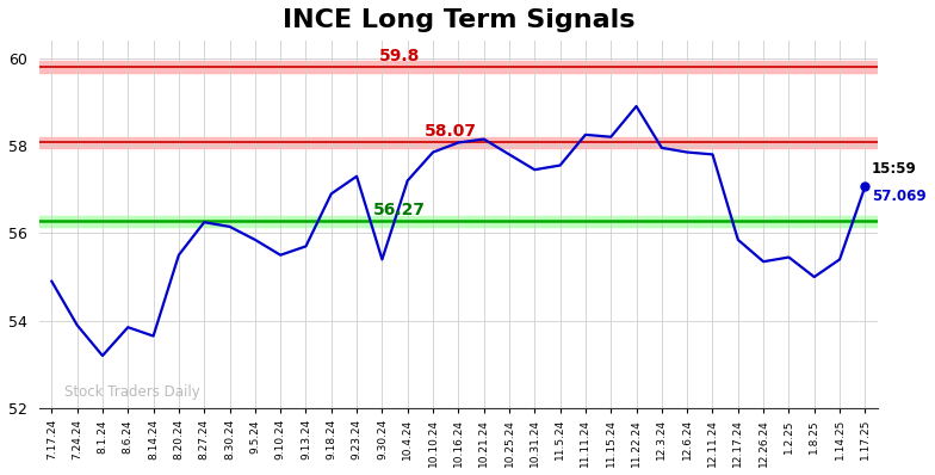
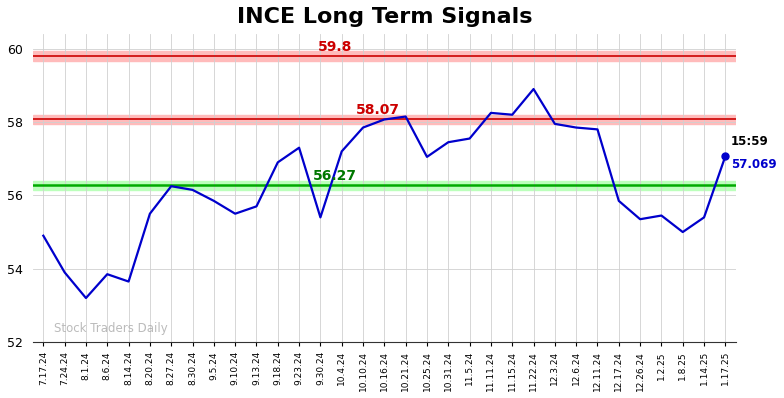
10.25.24: 57.80 -> 57.05
